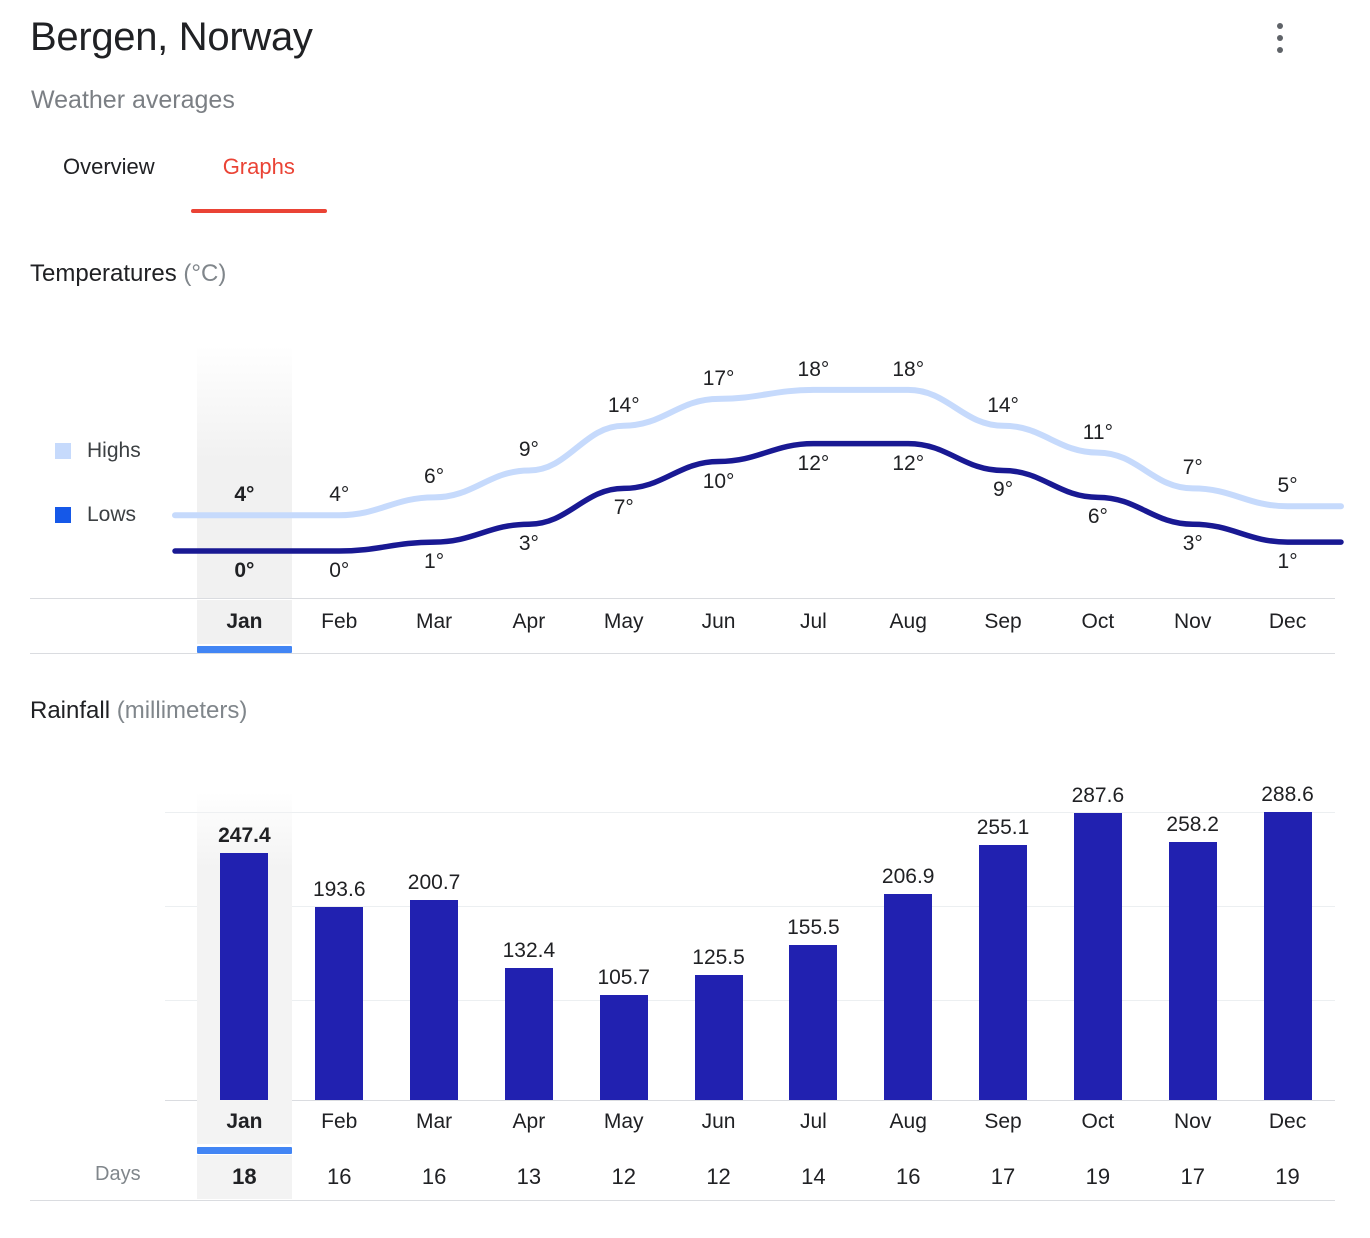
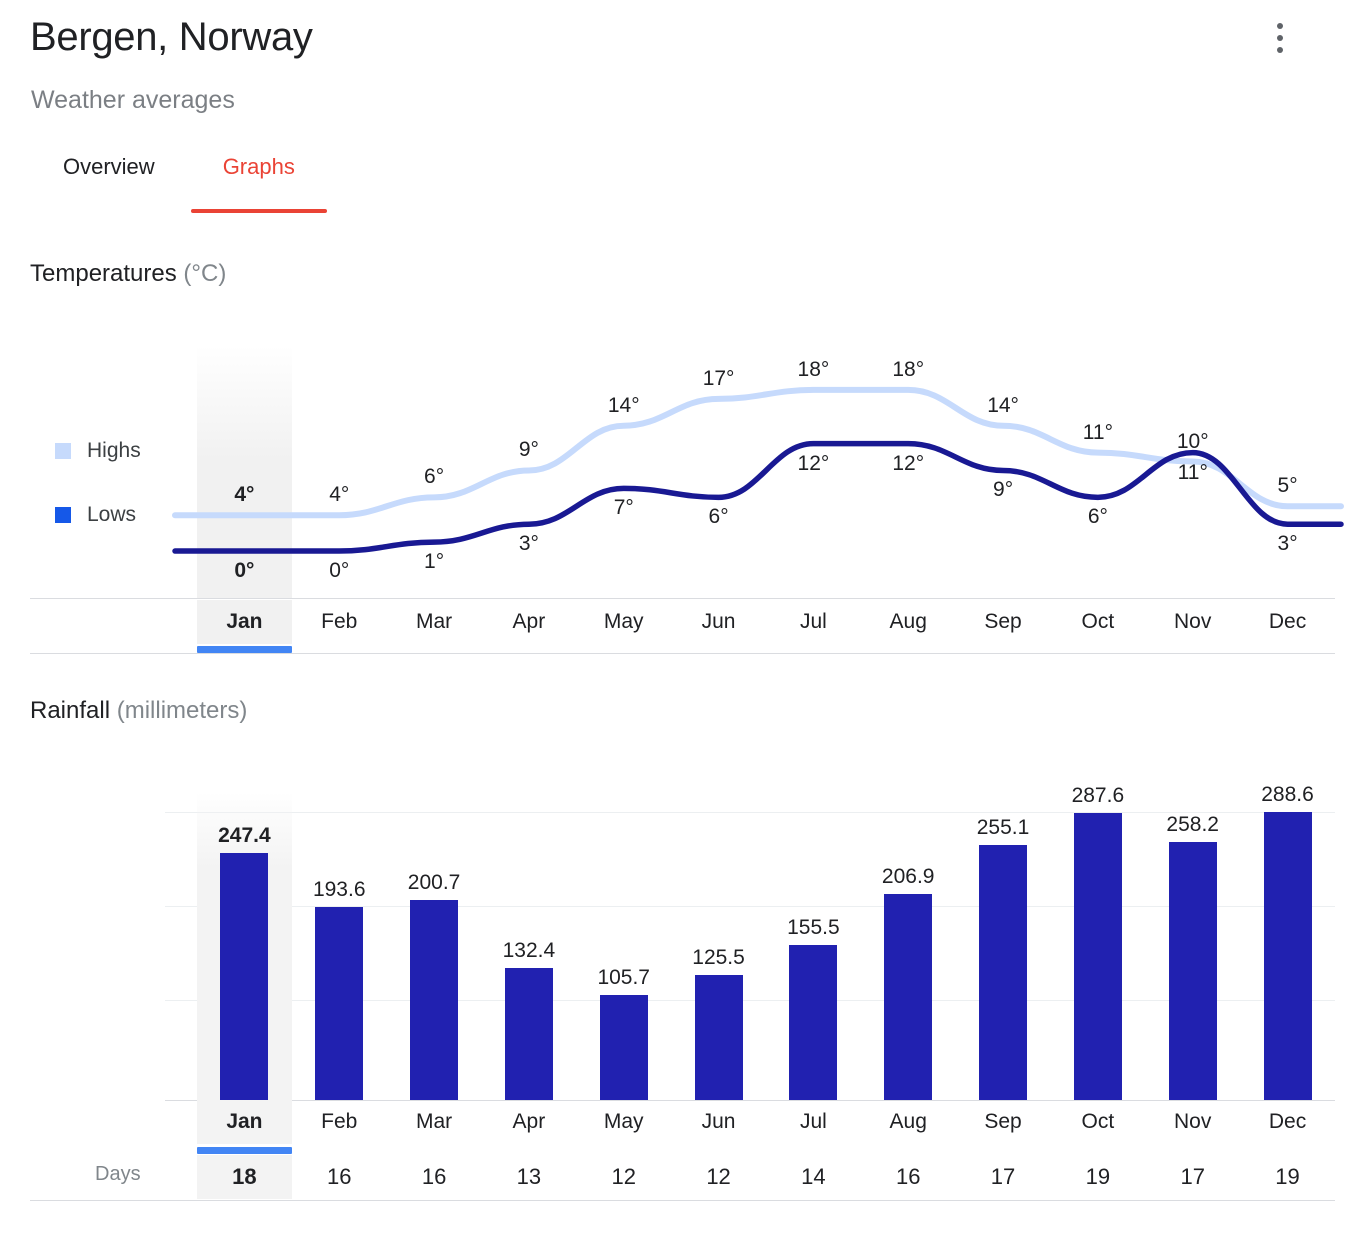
Temperatures (°C)/Lows/Jun: 10° -> 6°
Temperatures (°C)/Highs/Nov: 7° -> 10°
Temperatures (°C)/Lows/Nov: 3° -> 11°
Temperatures (°C)/Lows/Dec: 1° -> 3°
